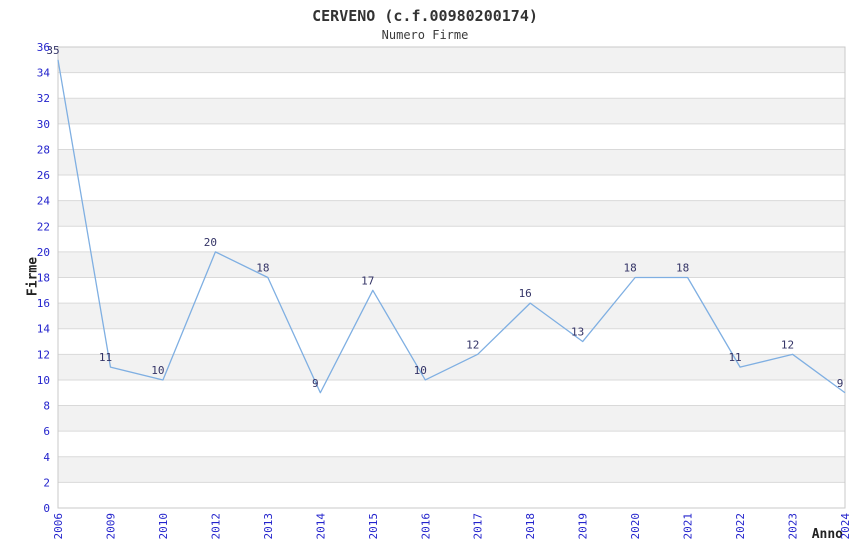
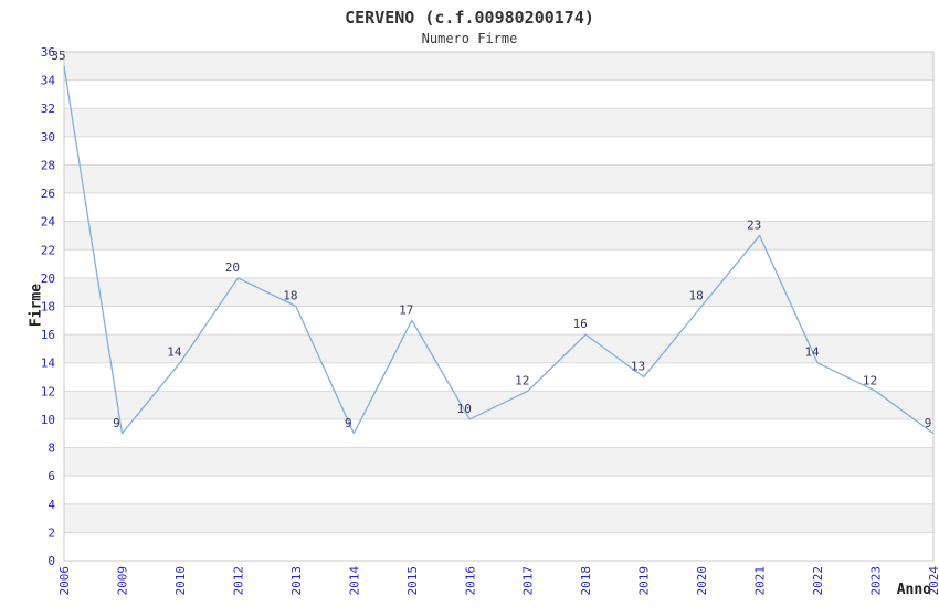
2009: 11 -> 9
2010: 10 -> 14
2021: 18 -> 23
2022: 11 -> 14
